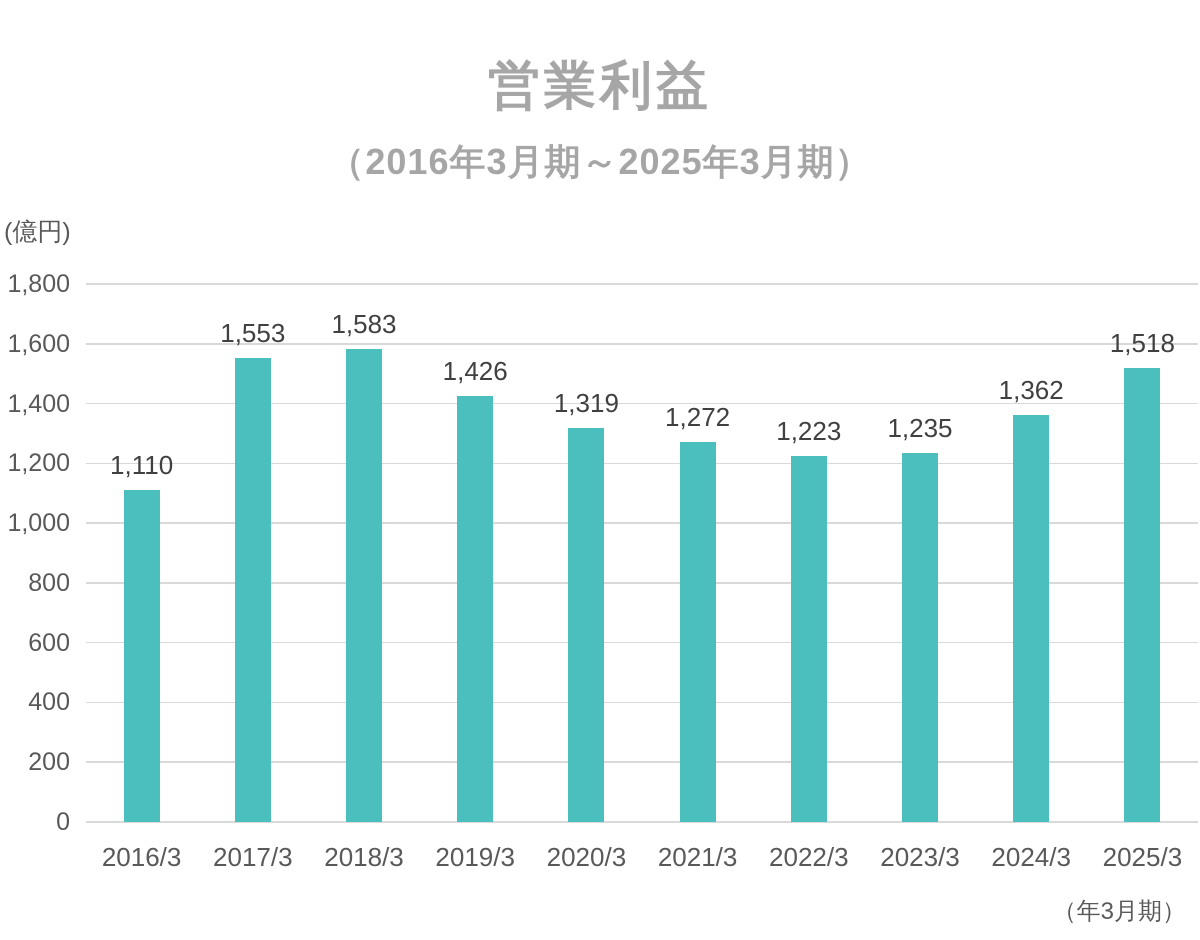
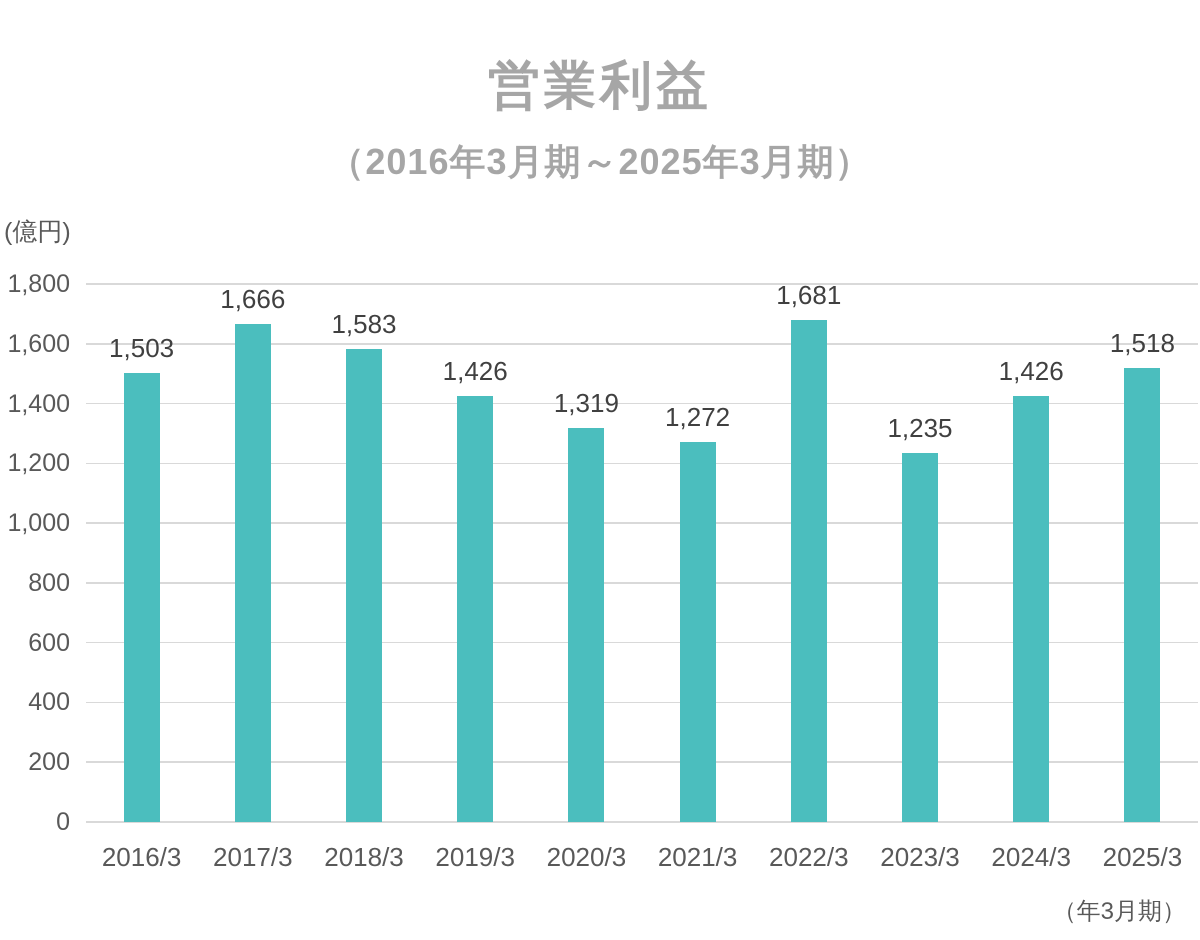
2016/3: 1,110 -> 1,503
2017/3: 1,553 -> 1,666
2022/3: 1,223 -> 1,681
2024/3: 1,362 -> 1,426
